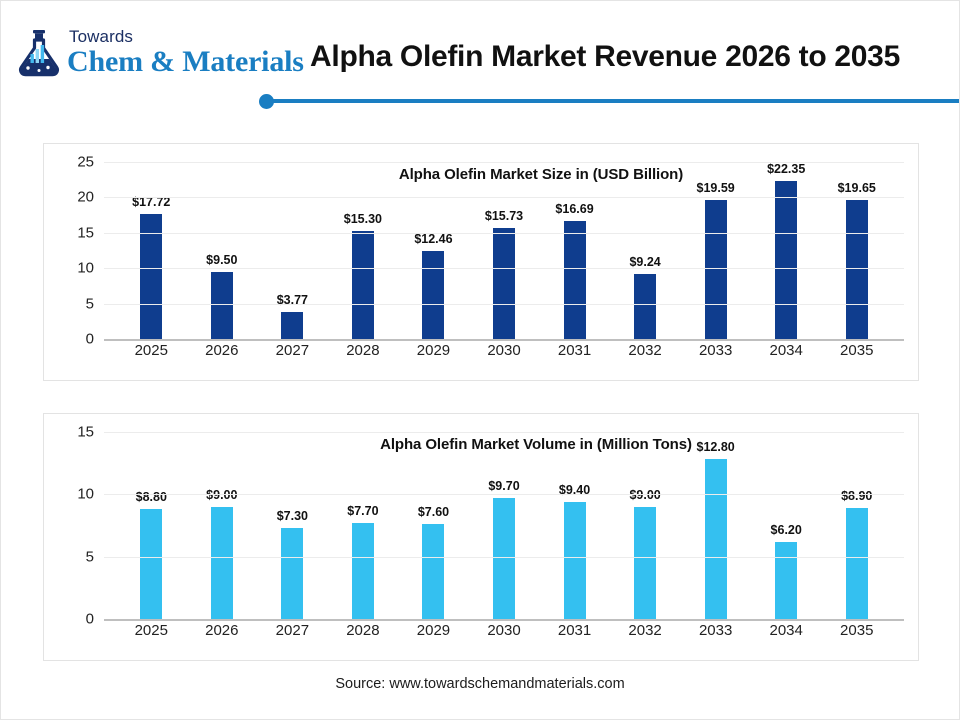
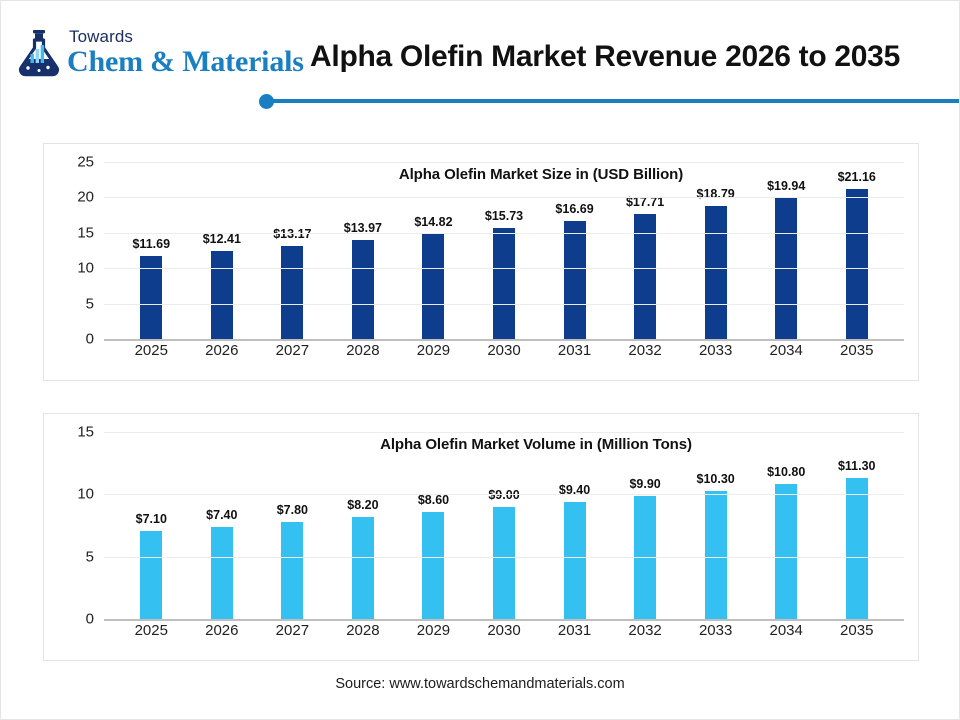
Alpha Olefin Market Size in (USD Billion)/2025: $17.72 -> $11.69
Alpha Olefin Market Size in (USD Billion)/2026: $9.50 -> $12.41
Alpha Olefin Market Size in (USD Billion)/2027: $3.77 -> $13.17
Alpha Olefin Market Size in (USD Billion)/2028: $15.30 -> $13.97
Alpha Olefin Market Size in (USD Billion)/2029: $12.46 -> $14.82
Alpha Olefin Market Size in (USD Billion)/2032: $9.24 -> $17.71
Alpha Olefin Market Size in (USD Billion)/2033: $19.59 -> $18.79
Alpha Olefin Market Size in (USD Billion)/2034: $22.35 -> $19.94
Alpha Olefin Market Size in (USD Billion)/2035: $19.65 -> $21.16
Alpha Olefin Market Volume in (Million Tons)/2025: $8.80 -> $7.10
Alpha Olefin Market Volume in (Million Tons)/2026: $9.00 -> $7.40
Alpha Olefin Market Volume in (Million Tons)/2027: $7.30 -> $7.80
Alpha Olefin Market Volume in (Million Tons)/2028: $7.70 -> $8.20
Alpha Olefin Market Volume in (Million Tons)/2029: $7.60 -> $8.60
Alpha Olefin Market Volume in (Million Tons)/2030: $9.70 -> $9.00
Alpha Olefin Market Volume in (Million Tons)/2032: $9.00 -> $9.90
Alpha Olefin Market Volume in (Million Tons)/2033: $12.80 -> $10.30
Alpha Olefin Market Volume in (Million Tons)/2034: $6.20 -> $10.80
Alpha Olefin Market Volume in (Million Tons)/2035: $8.90 -> $11.30
